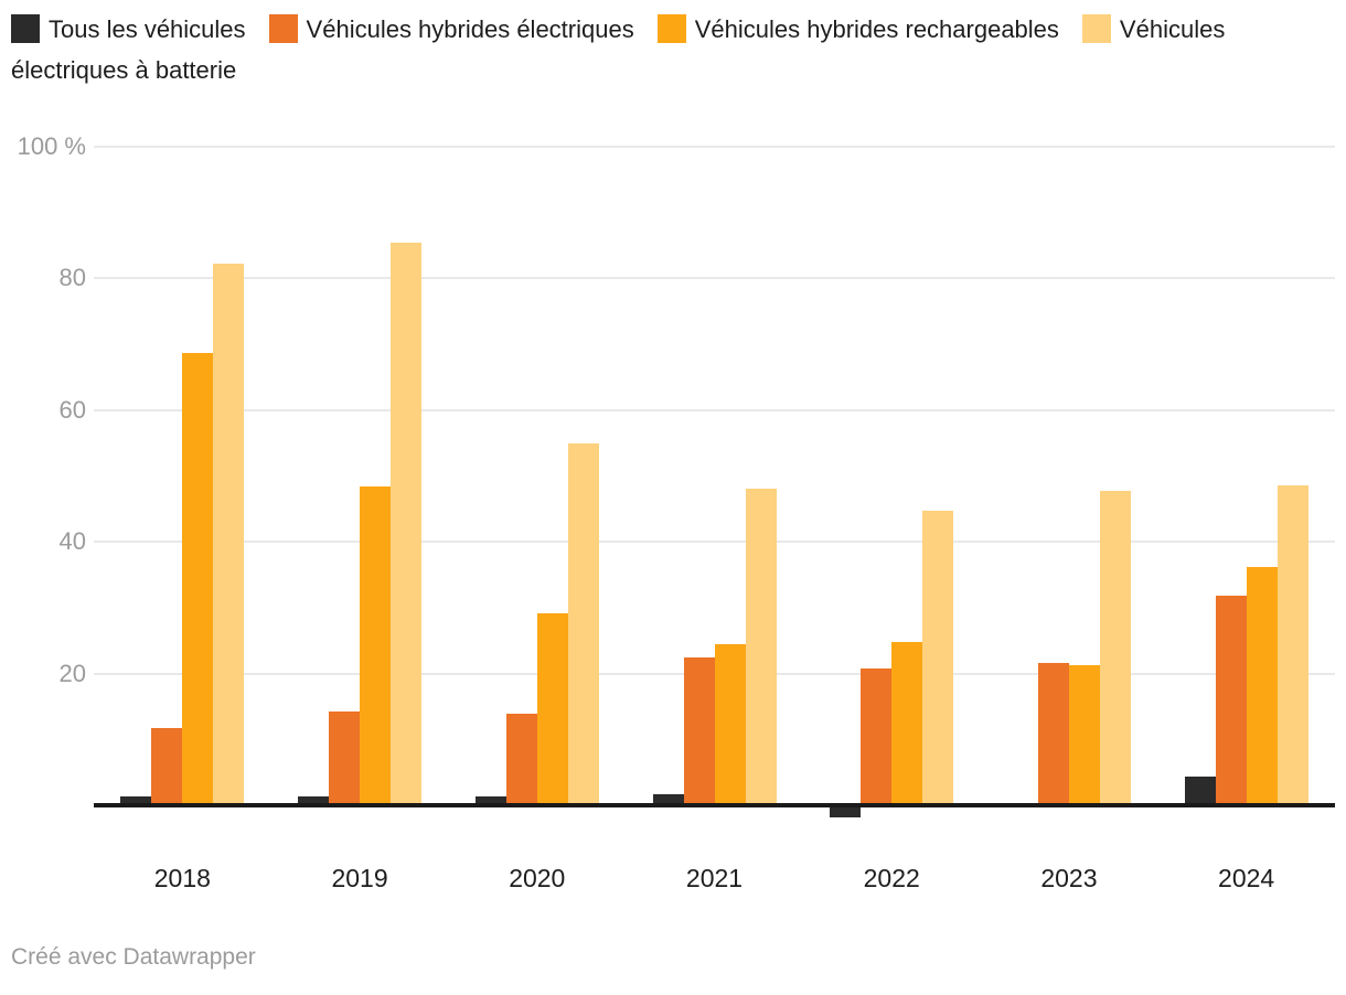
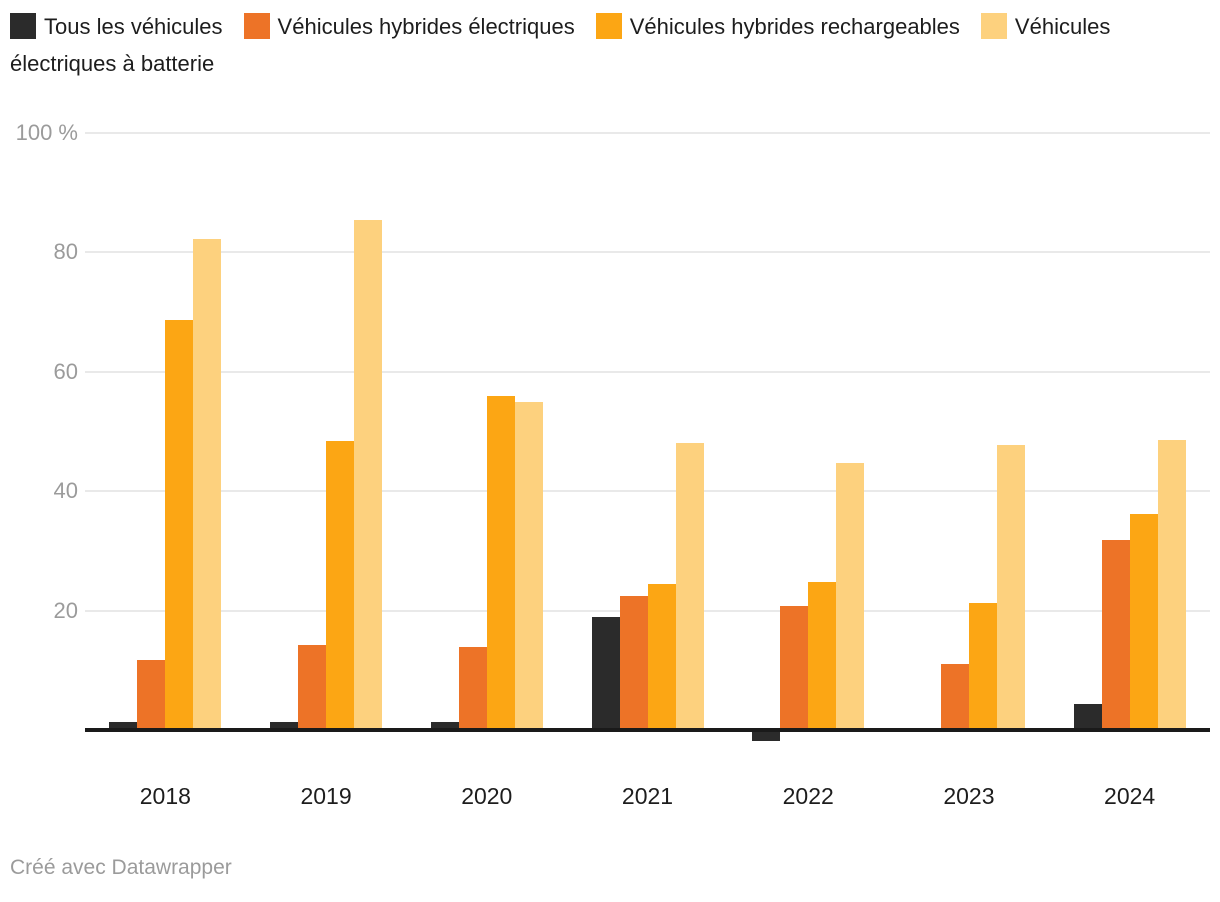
Véhicules hybrides rechargeables/2020: 29% -> 56%
Tous les véhicules/2021: 2% -> 19%
Véhicules hybrides électriques/2023: 22% -> 11%
